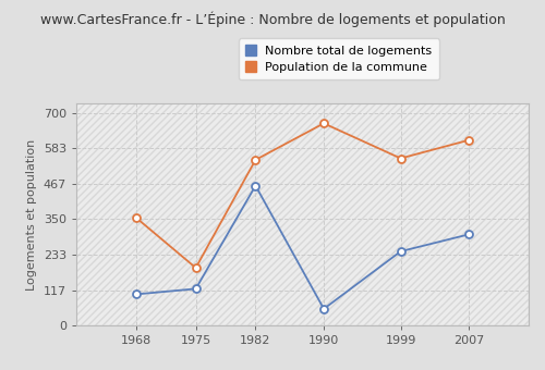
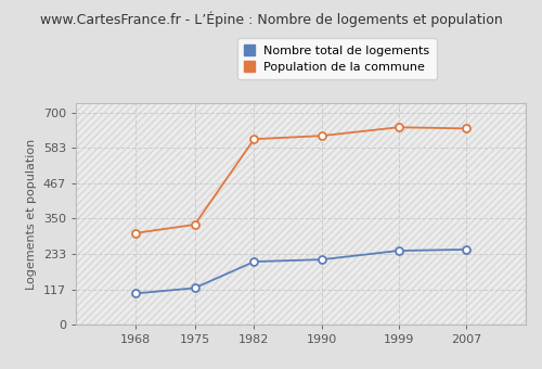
Population de la commune/1968: 355 -> 302
Population de la commune/1975: 190 -> 330
Nombre total de logements/1982: 460 -> 208
Population de la commune/1982: 545 -> 612
Nombre total de logements/1990: 55 -> 215
Population de la commune/1990: 665 -> 623
Population de la commune/1999: 550 -> 651
Nombre total de logements/2007: 300 -> 248
Population de la commune/2007: 610 -> 647
